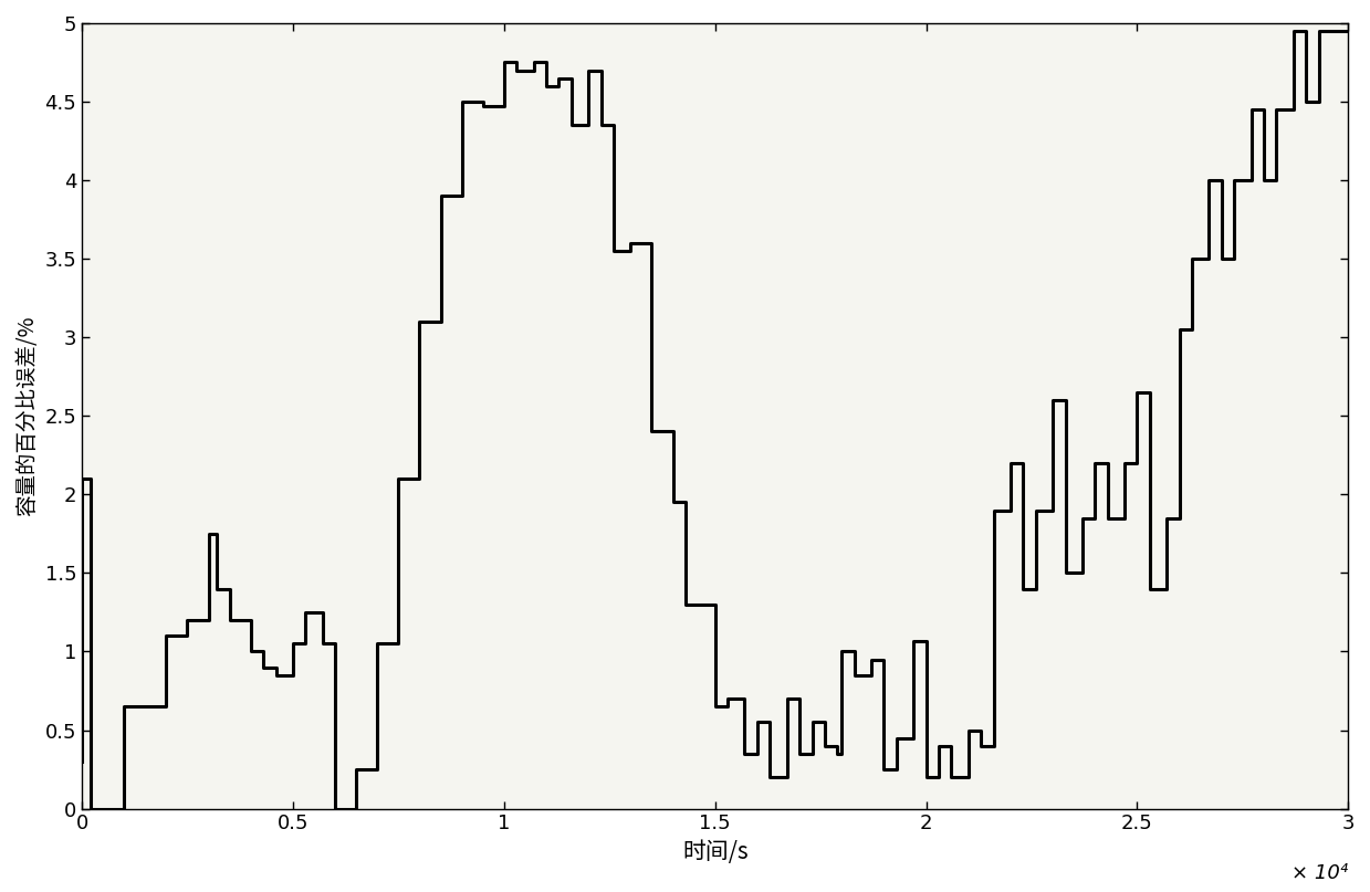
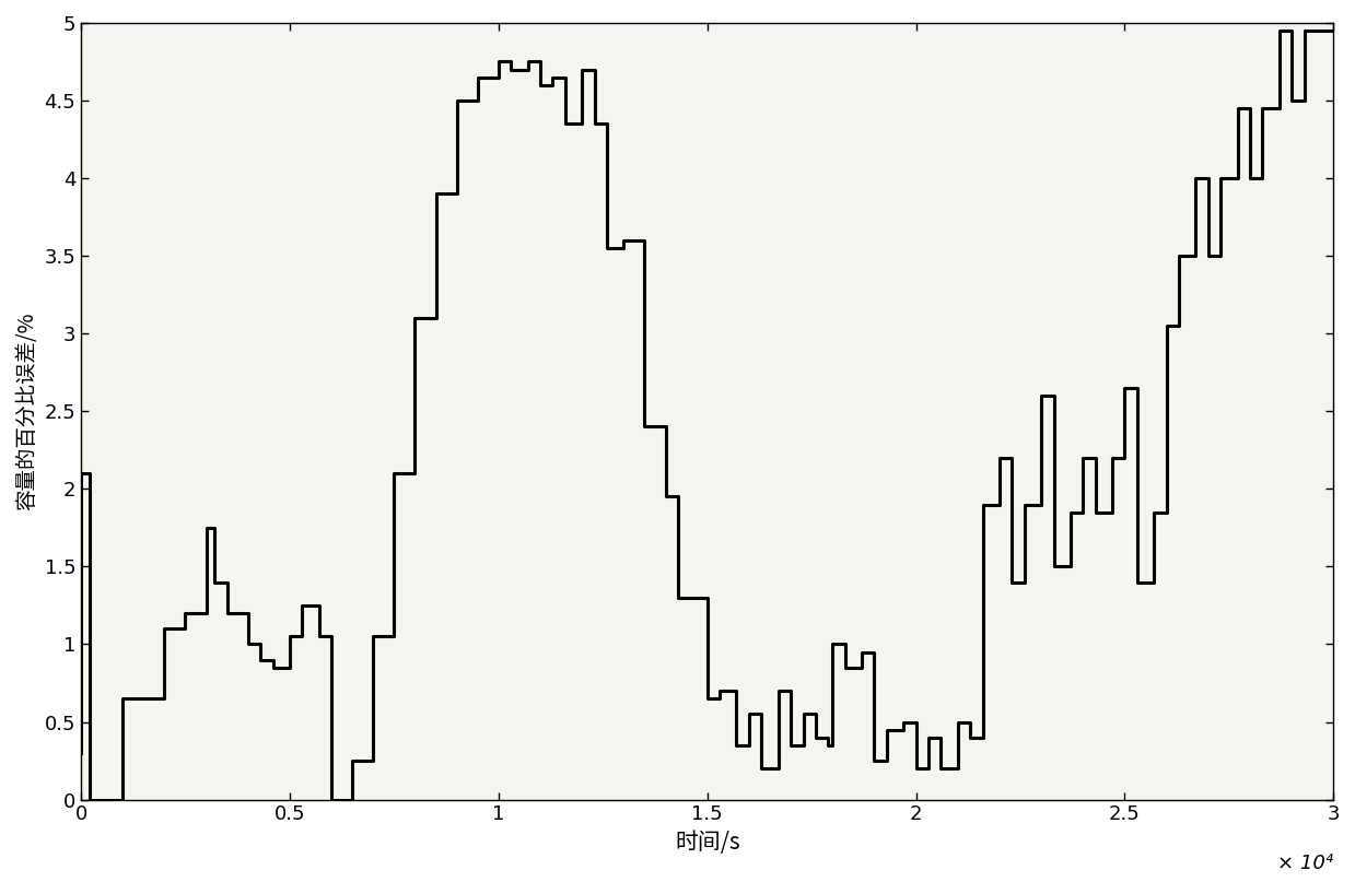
1: 4.47 -> 4.65
2: 1.07 -> 0.50
